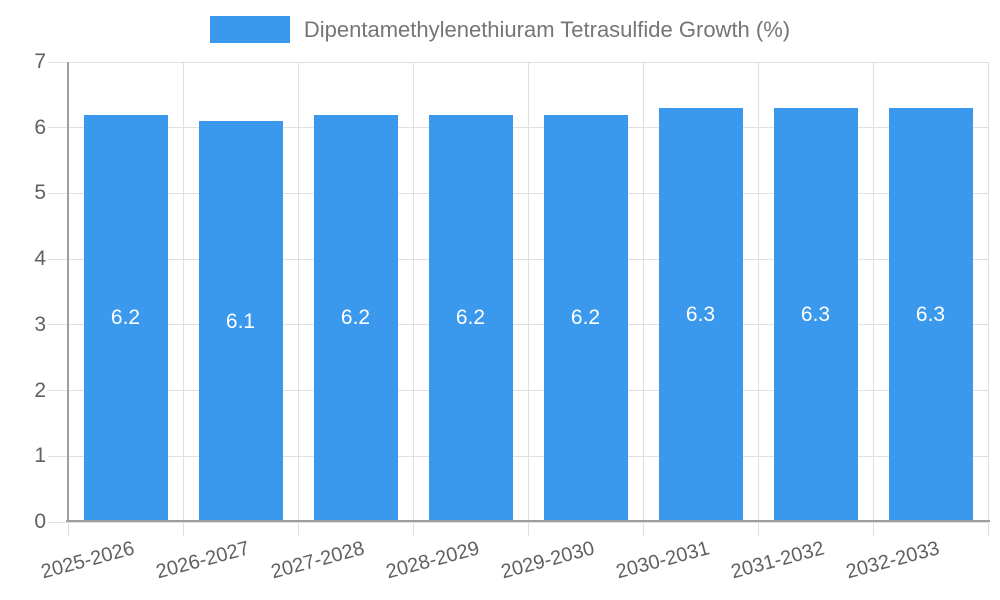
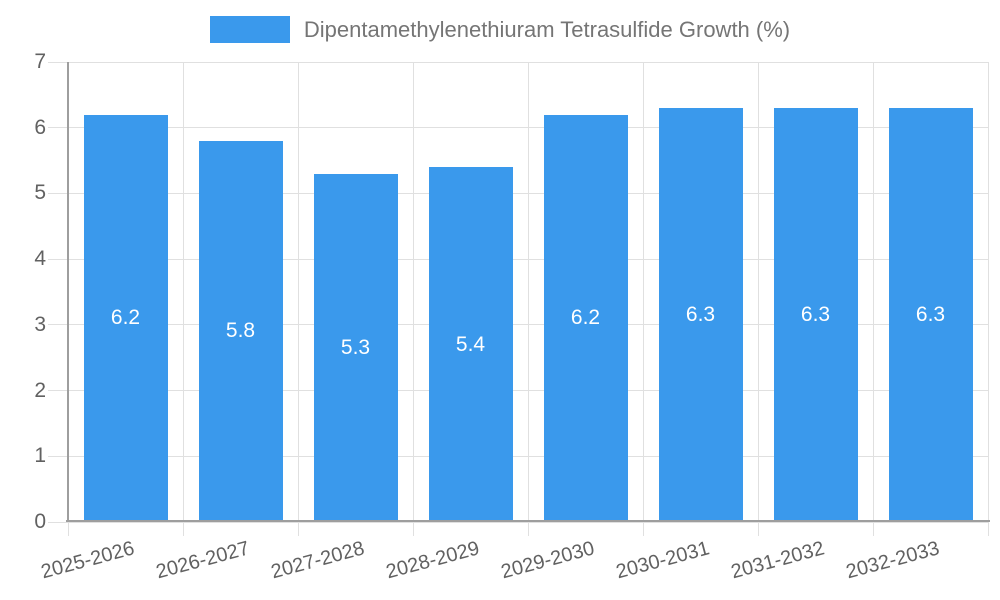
2026-2027: 6.1 -> 5.8
2027-2028: 6.2 -> 5.3
2028-2029: 6.2 -> 5.4
